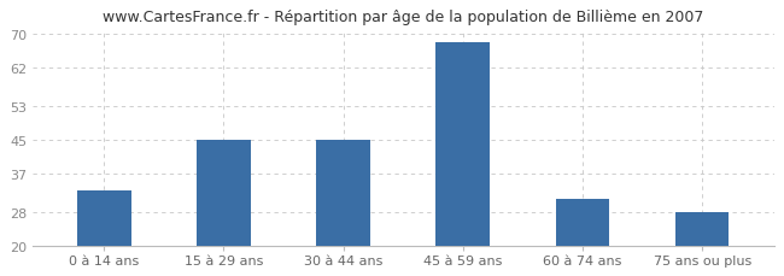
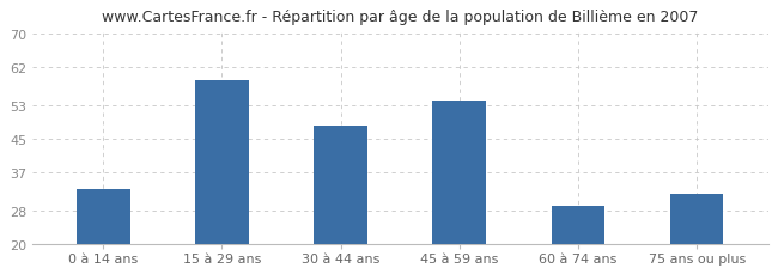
15 à 29 ans: 45 -> 59
30 à 44 ans: 45 -> 48
45 à 59 ans: 68 -> 54
60 à 74 ans: 31 -> 29
75 ans ou plus: 28 -> 32
